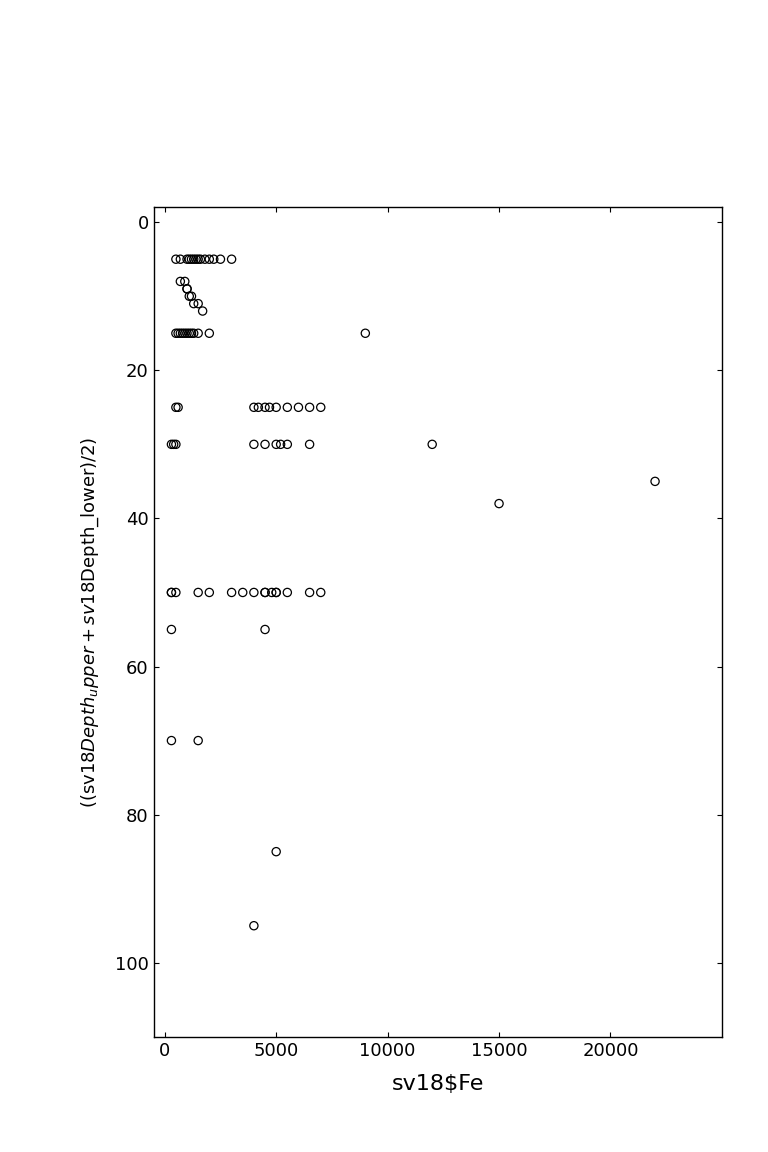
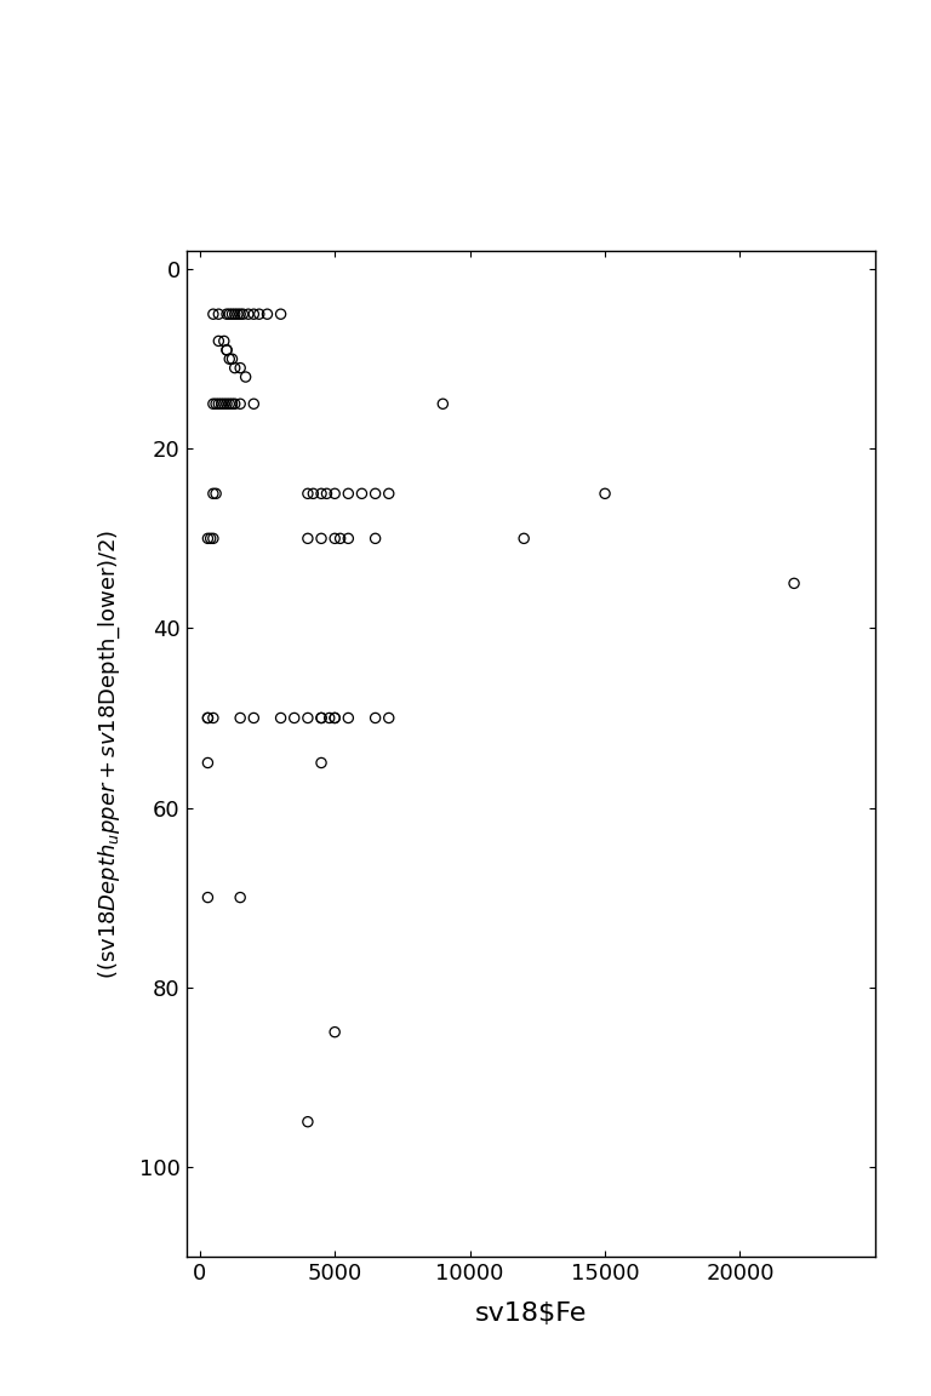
15000: 38 -> 25
